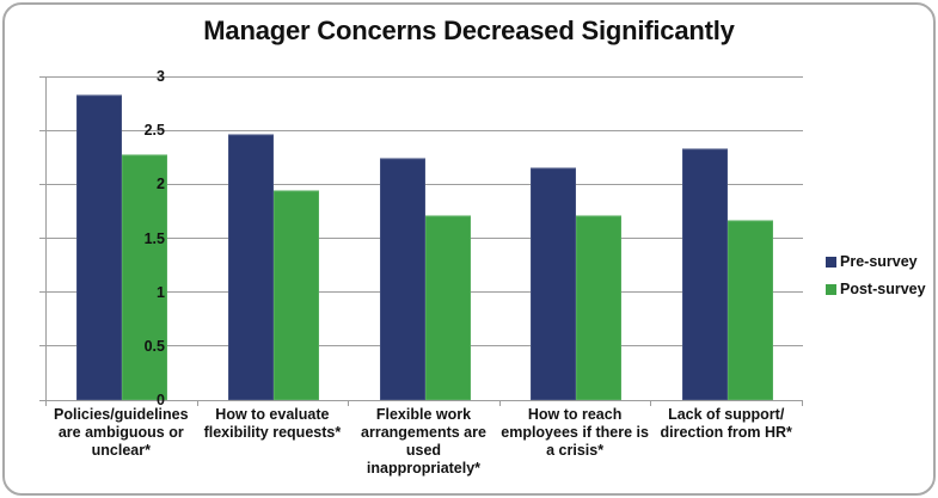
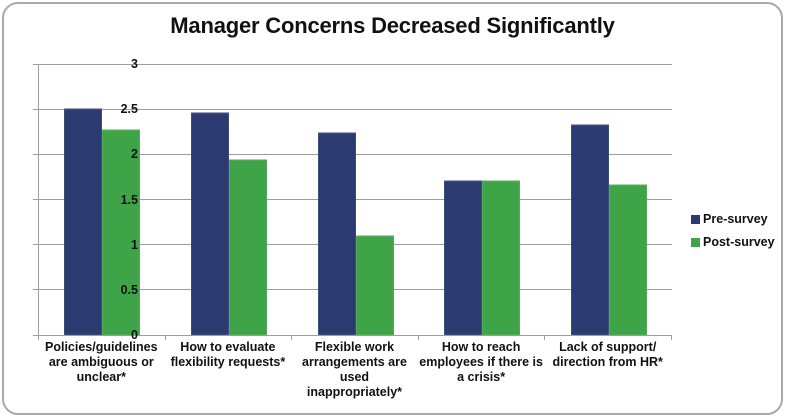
Pre-survey/Policies/guidelines are ambiguous or unclear*: 2.8 -> 2.5
Post-survey/Flexible work arrangements are used inappropriately*: 1.7 -> 1.1
Pre-survey/How to reach employees if there is a crisis*: 2.1 -> 1.7
